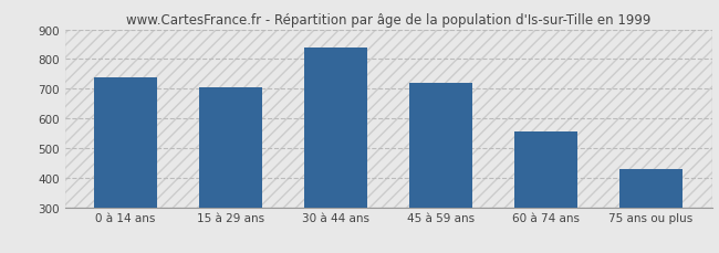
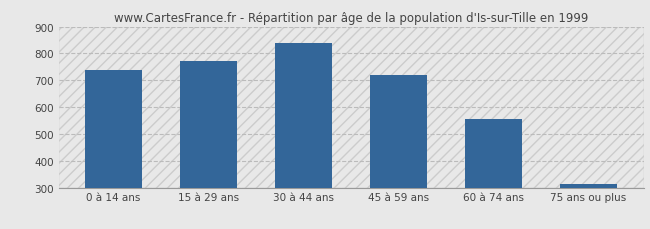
15 à 29 ans: 705 -> 772
75 ans ou plus: 430 -> 314
